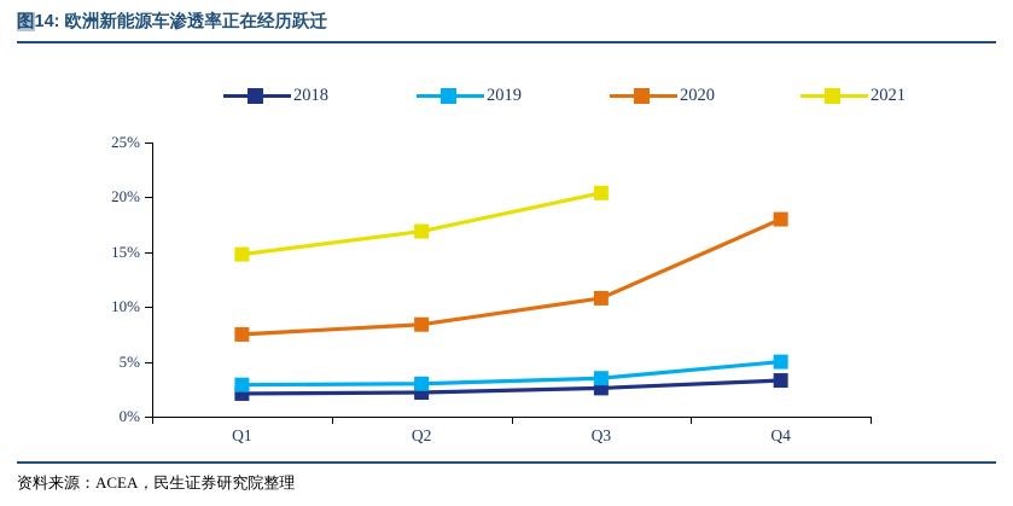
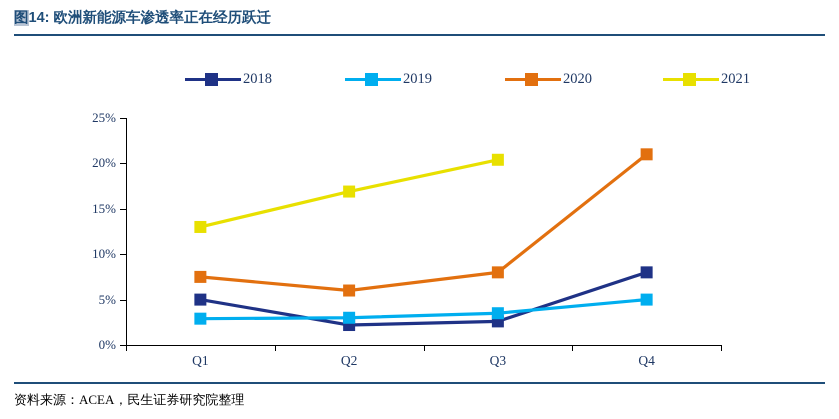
2018/Q1: 2% -> 5%
2021/Q1: 15% -> 13%
2020/Q2: 8% -> 6%
2020/Q3: 11% -> 8%
2018/Q4: 3% -> 8%
2020/Q4: 18% -> 21%
